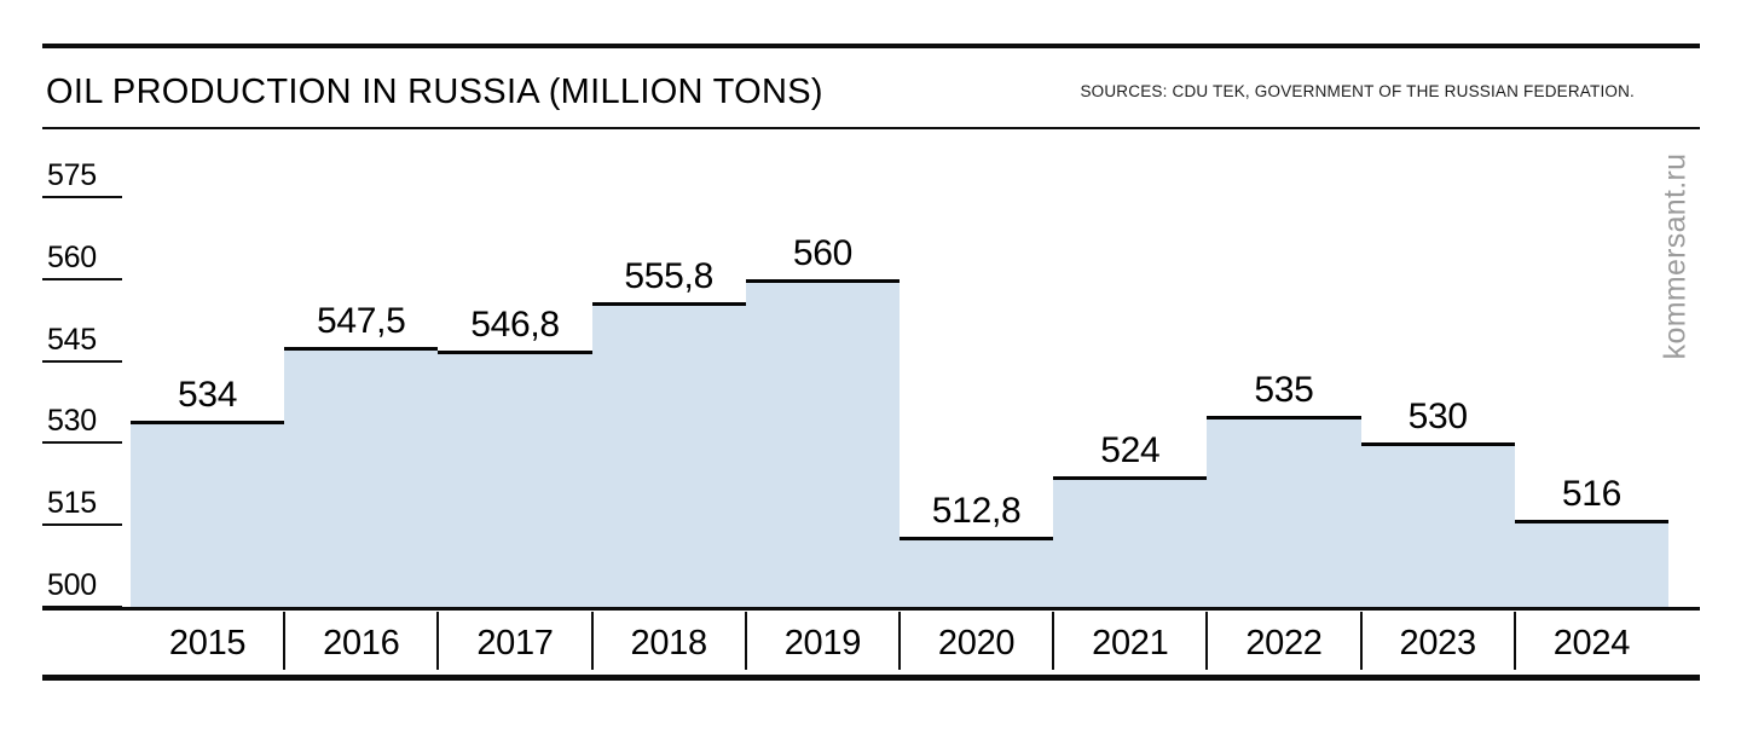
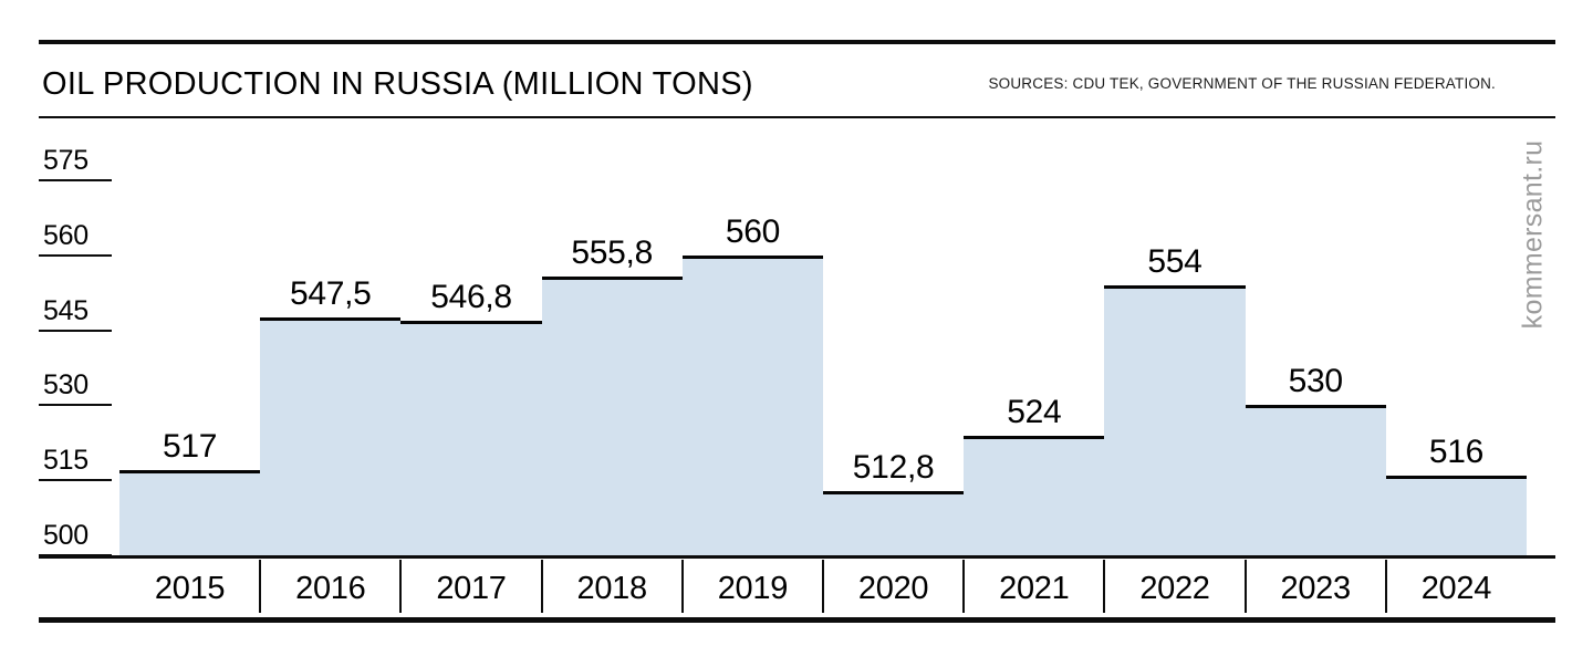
2015: 534 -> 517
2022: 535 -> 554
